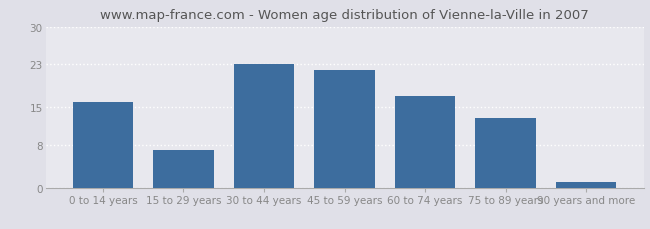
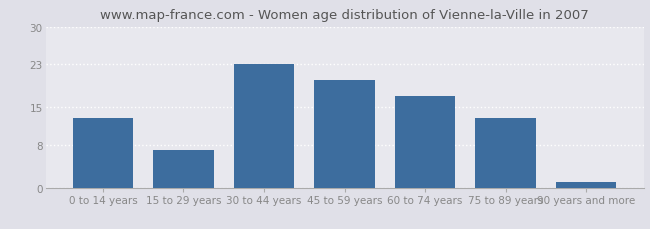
0 to 14 years: 16 -> 13
45 to 59 years: 22 -> 20
